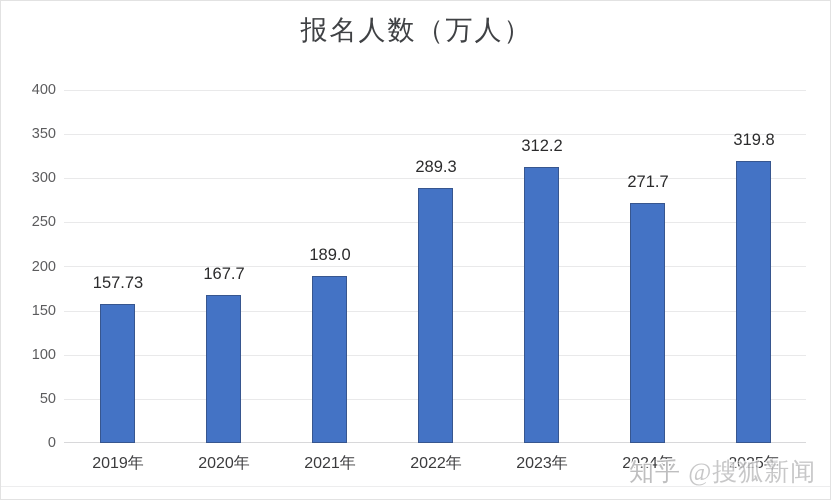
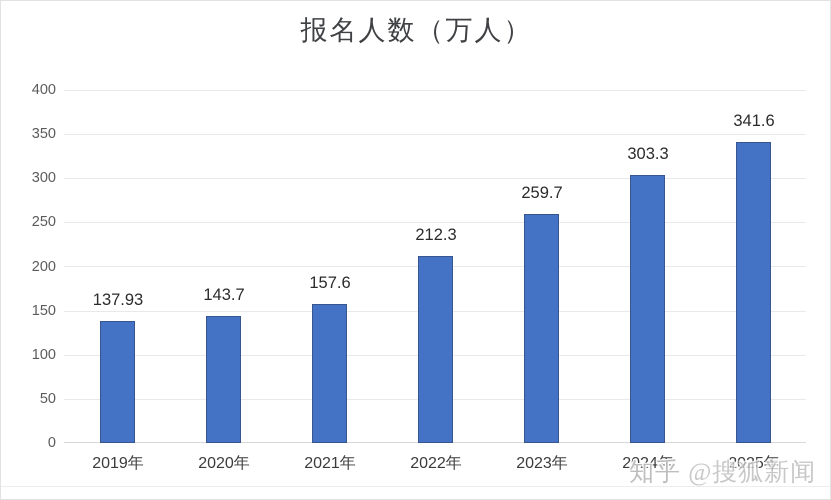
2019年: 157.73 -> 137.93
2020年: 167.7 -> 143.7
2021年: 189.0 -> 157.6
2022年: 289.3 -> 212.3
2023年: 312.2 -> 259.7
2024年: 271.7 -> 303.3
2025年: 319.8 -> 341.6
